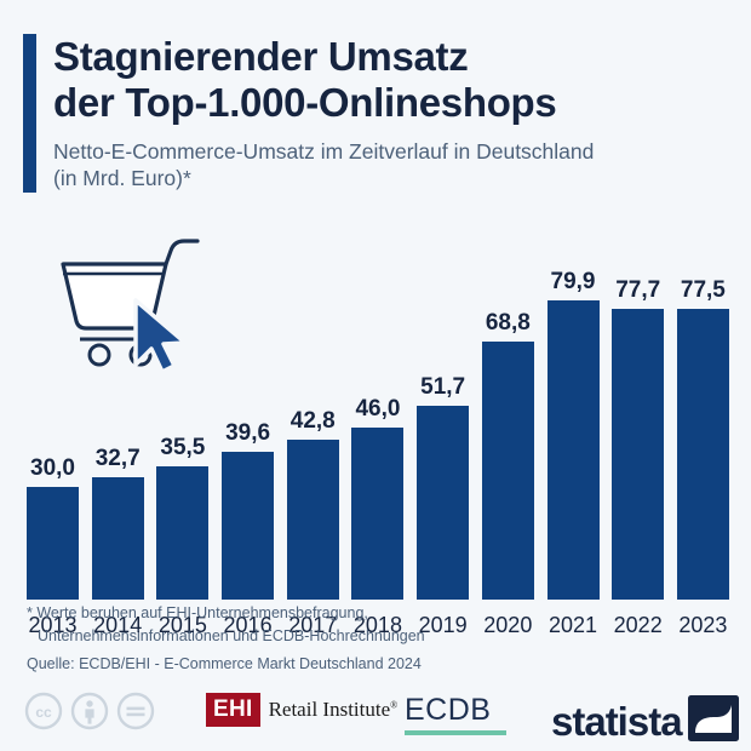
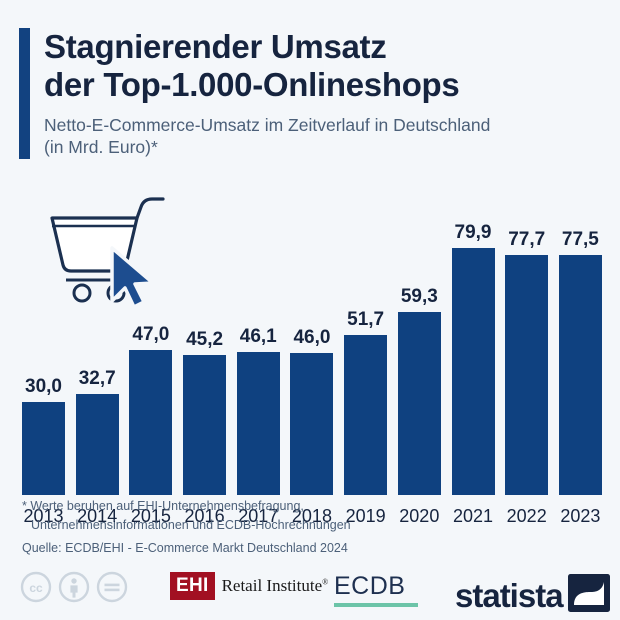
2015: 35,5 -> 47,0
2016: 39,6 -> 45,2
2017: 42,8 -> 46,1
2020: 68,8 -> 59,3
